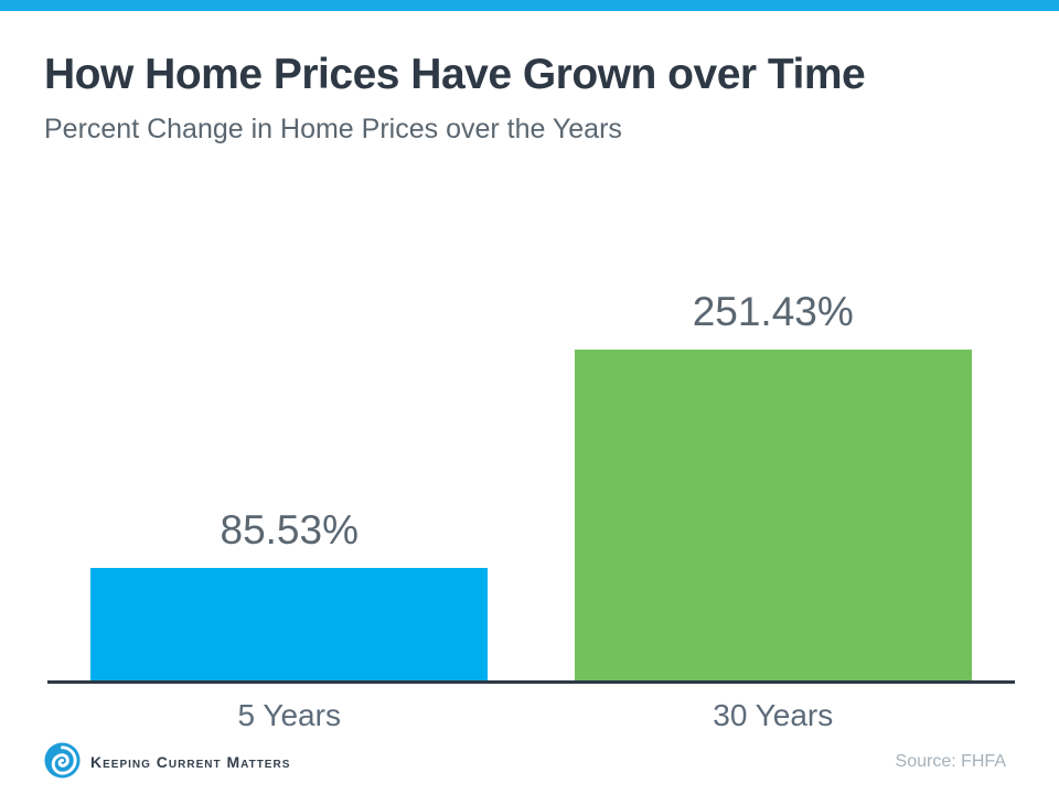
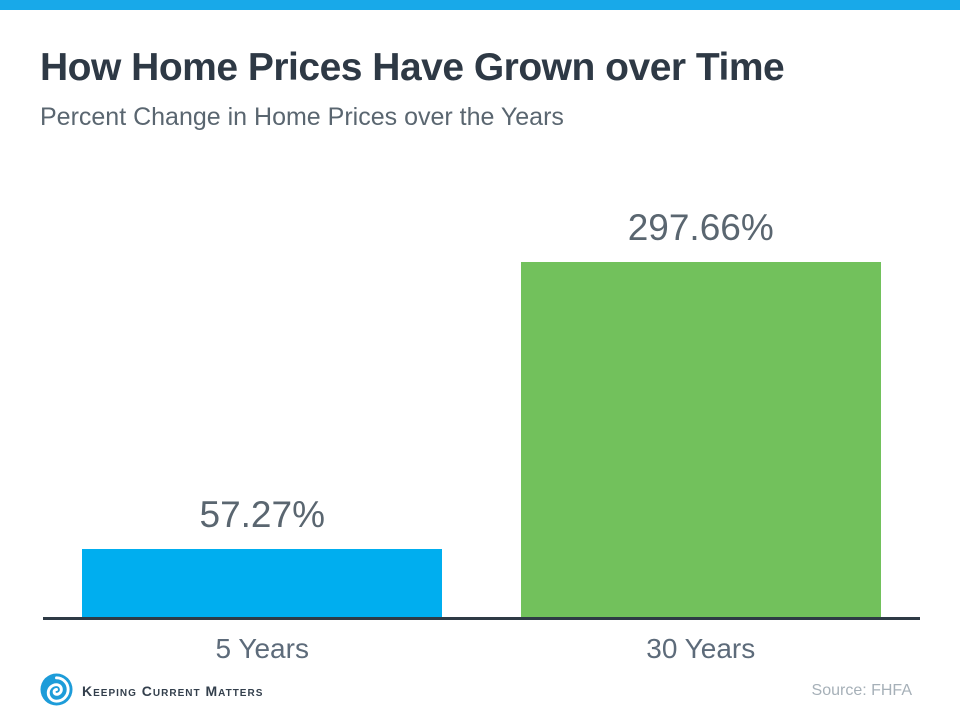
5 Years: 85.53% -> 57.27%
30 Years: 251.43% -> 297.66%
